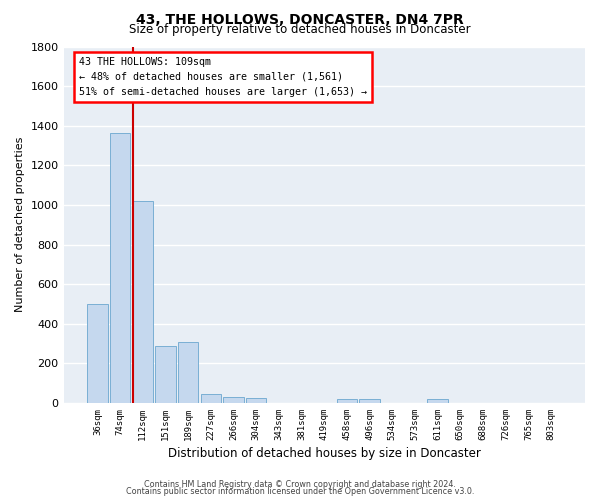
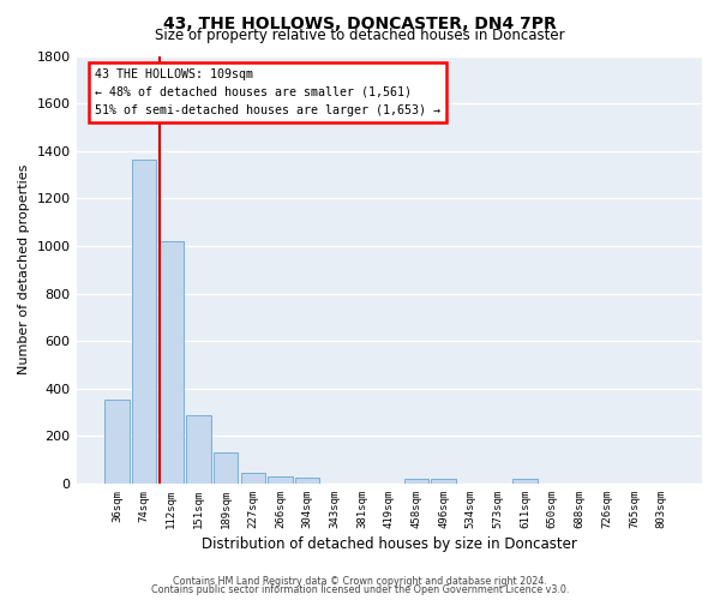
36sqm: 500 -> 360
189sqm: 310 -> 130
